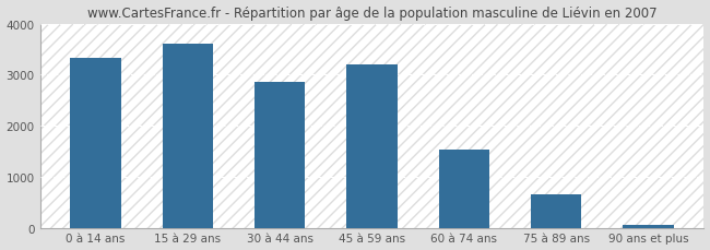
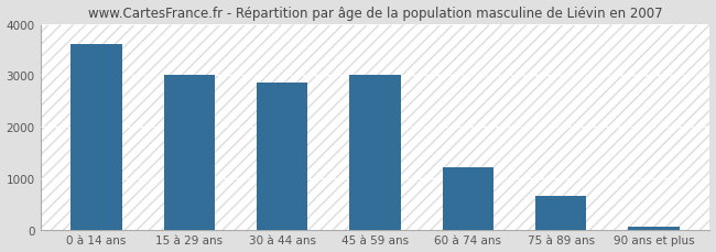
0 à 14 ans: 3320 -> 3600
15 à 29 ans: 3610 -> 3000
45 à 59 ans: 3200 -> 3000
60 à 74 ans: 1540 -> 1200
